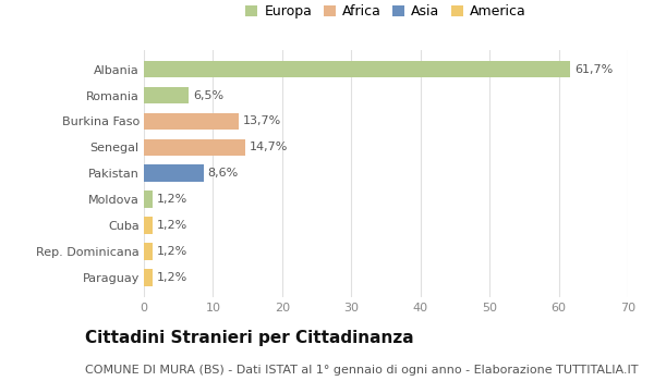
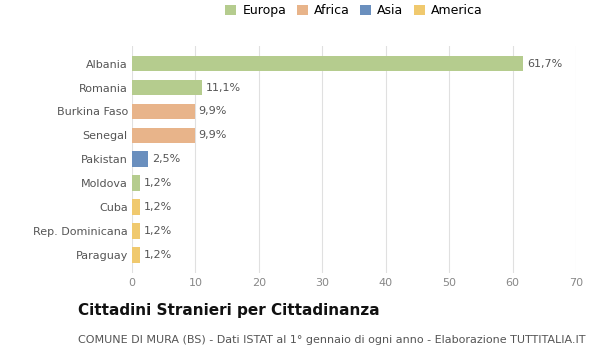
Romania: 6,5% -> 11,1%
Burkina Faso: 13,7% -> 9,9%
Senegal: 14,7% -> 9,9%
Pakistan: 8,6% -> 2,5%
